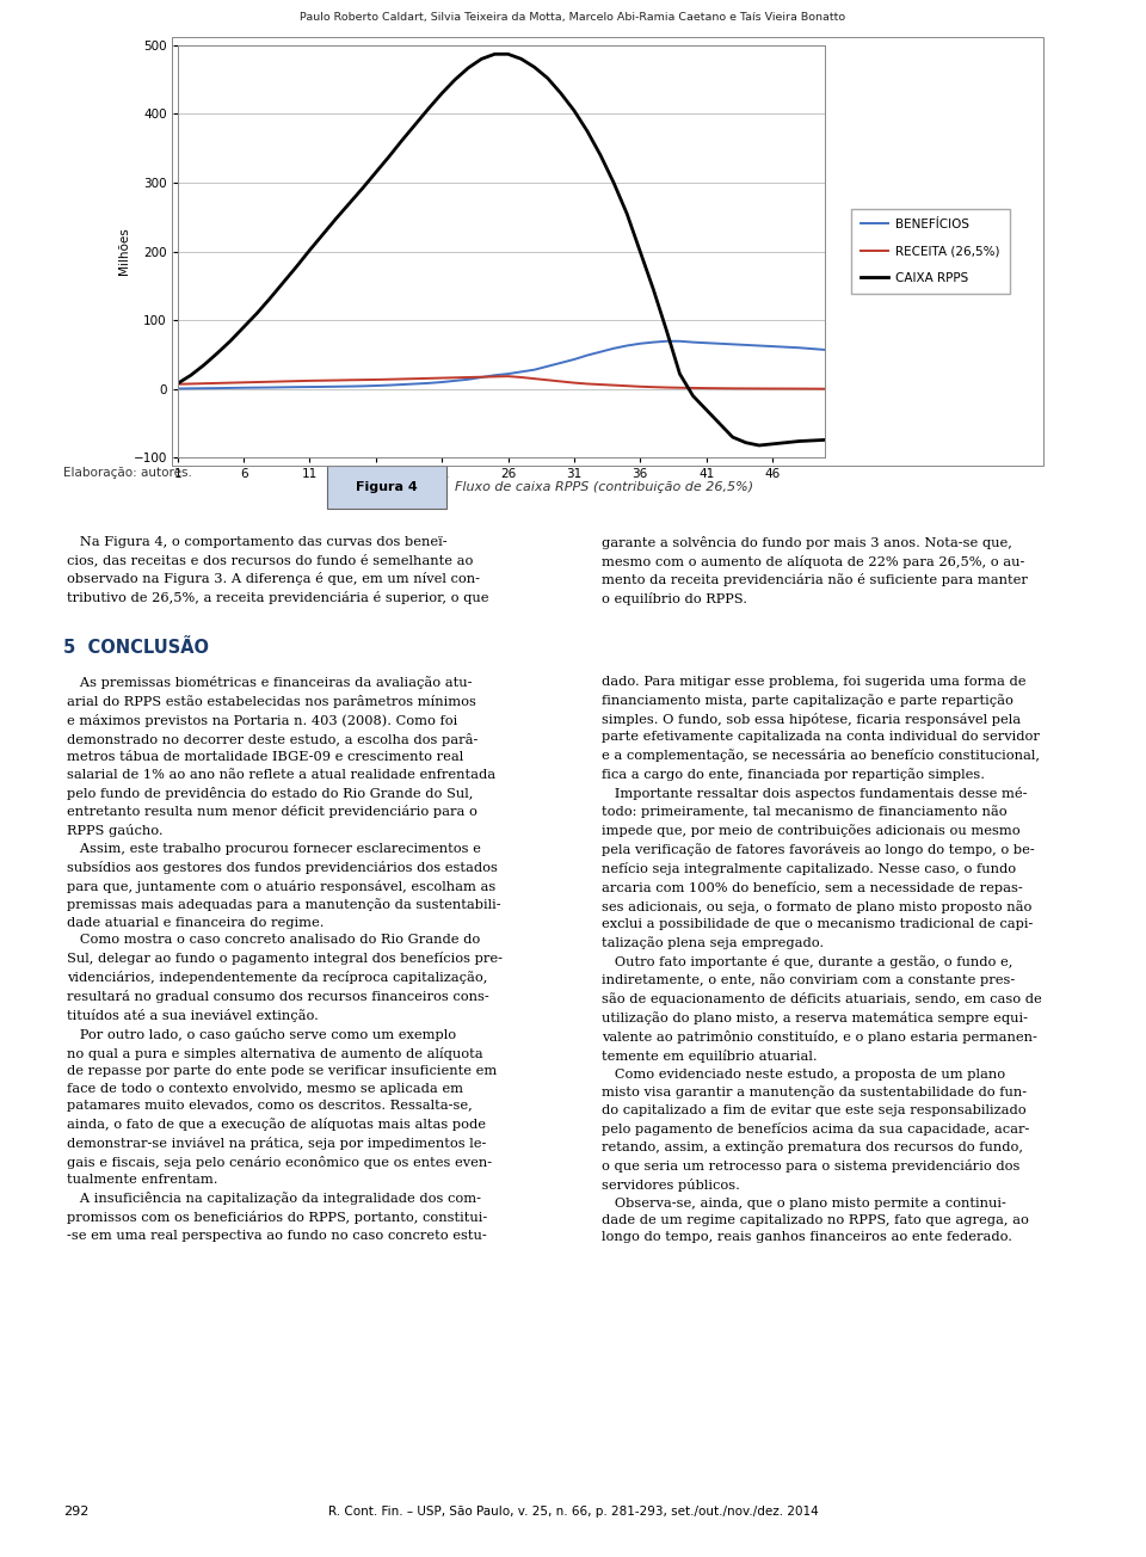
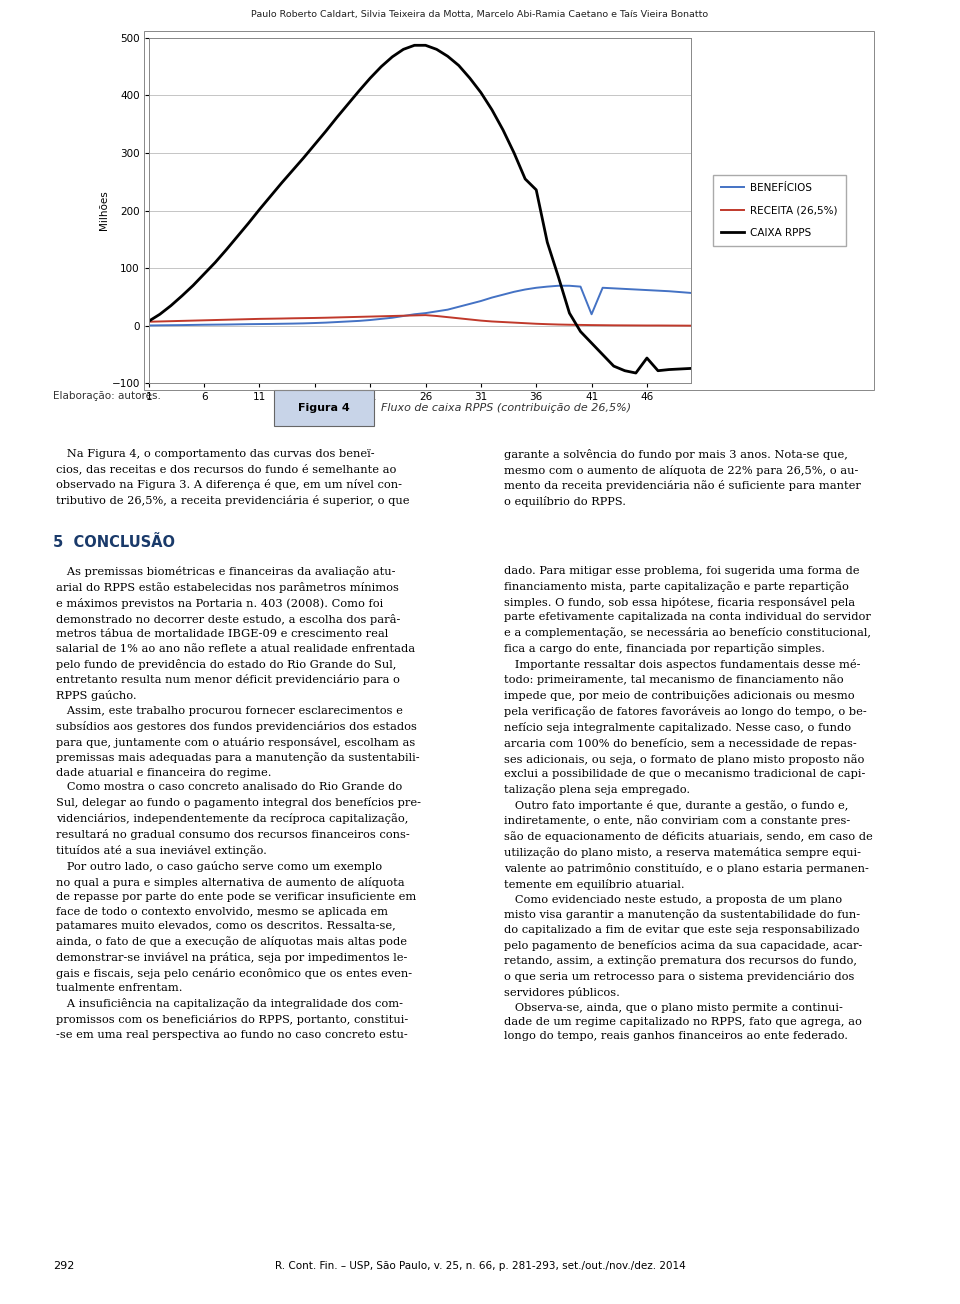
CAIXA RPPS/36: 200 -> 236
BENEFÍCIOS/41: 67 -> 20
CAIXA RPPS/46: -80 -> -56
